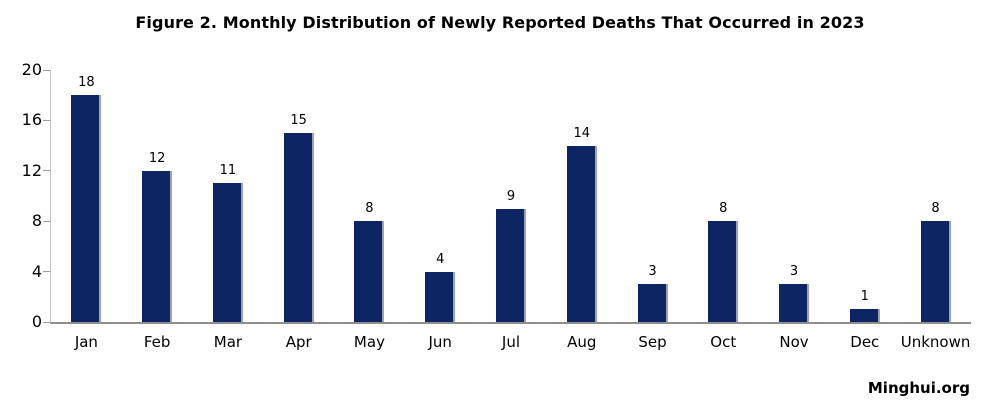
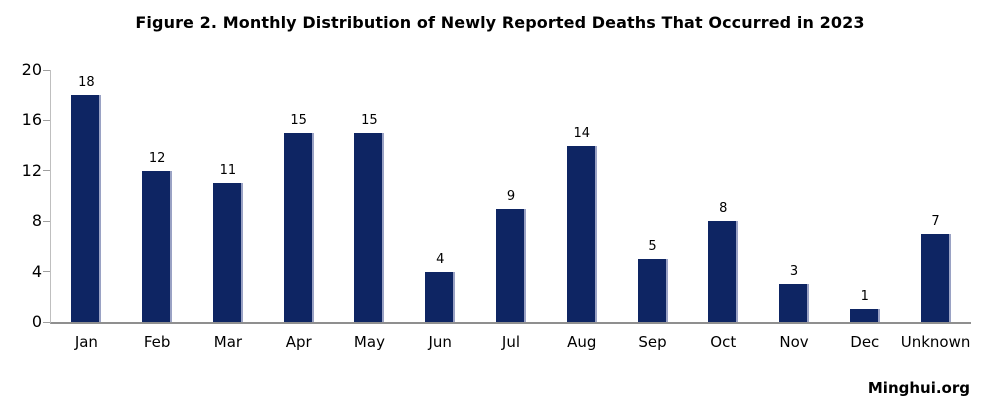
May: 8 -> 15
Sep: 3 -> 5
Unknown: 8 -> 7
